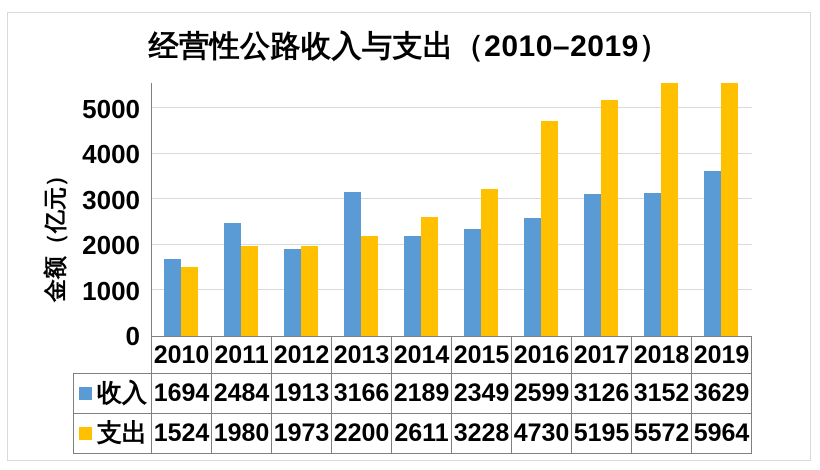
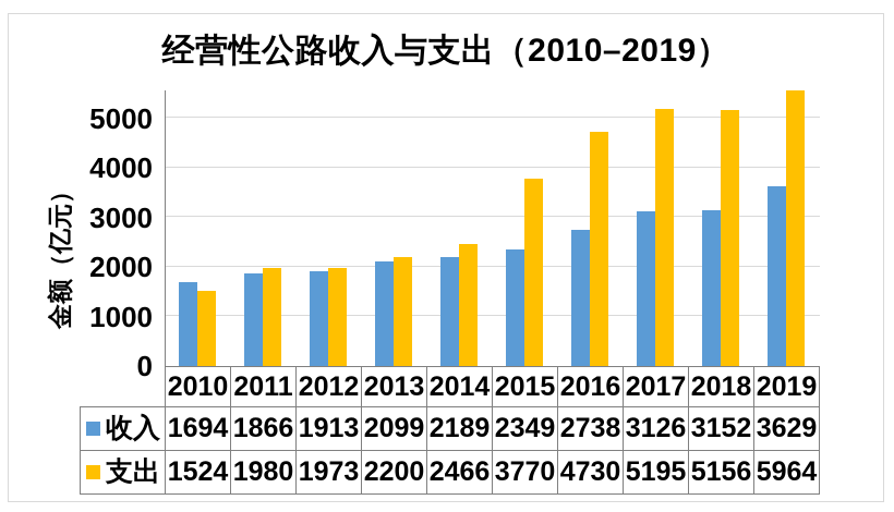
收入/2011: 2484 -> 1866
收入/2013: 3166 -> 2099
支出/2014: 2611 -> 2466
支出/2015: 3228 -> 3770
收入/2016: 2599 -> 2738
支出/2018: 5572 -> 5156
